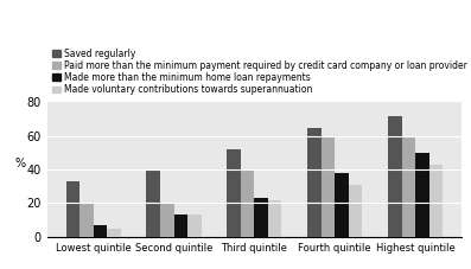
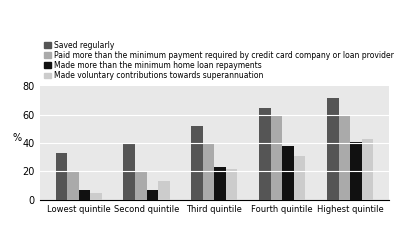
Made more than the minimum home loan repayments/Second quintile: 13 -> 7
Made more than the minimum home loan repayments/Highest quintile: 50 -> 41
